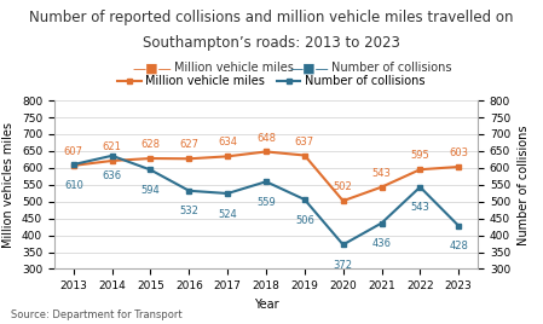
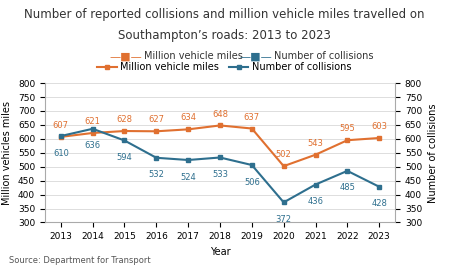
Number of collisions/2018: 559 -> 533
Number of collisions/2022: 543 -> 485
